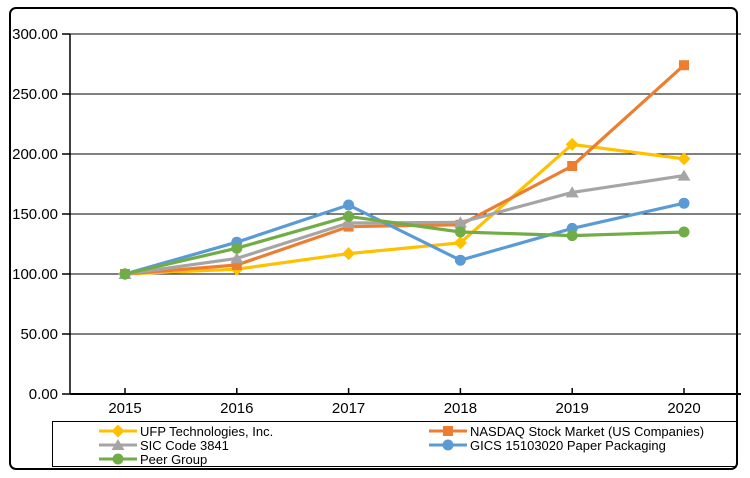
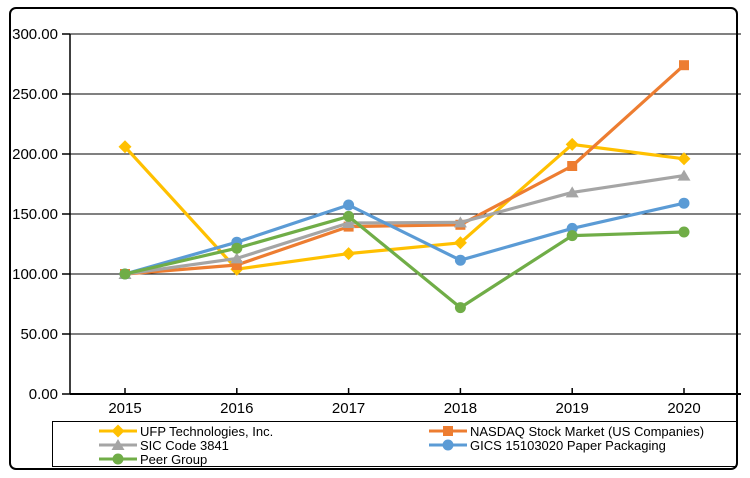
UFP Technologies, Inc./2015: 100 -> 206
Peer Group/2018: 135 -> 72
